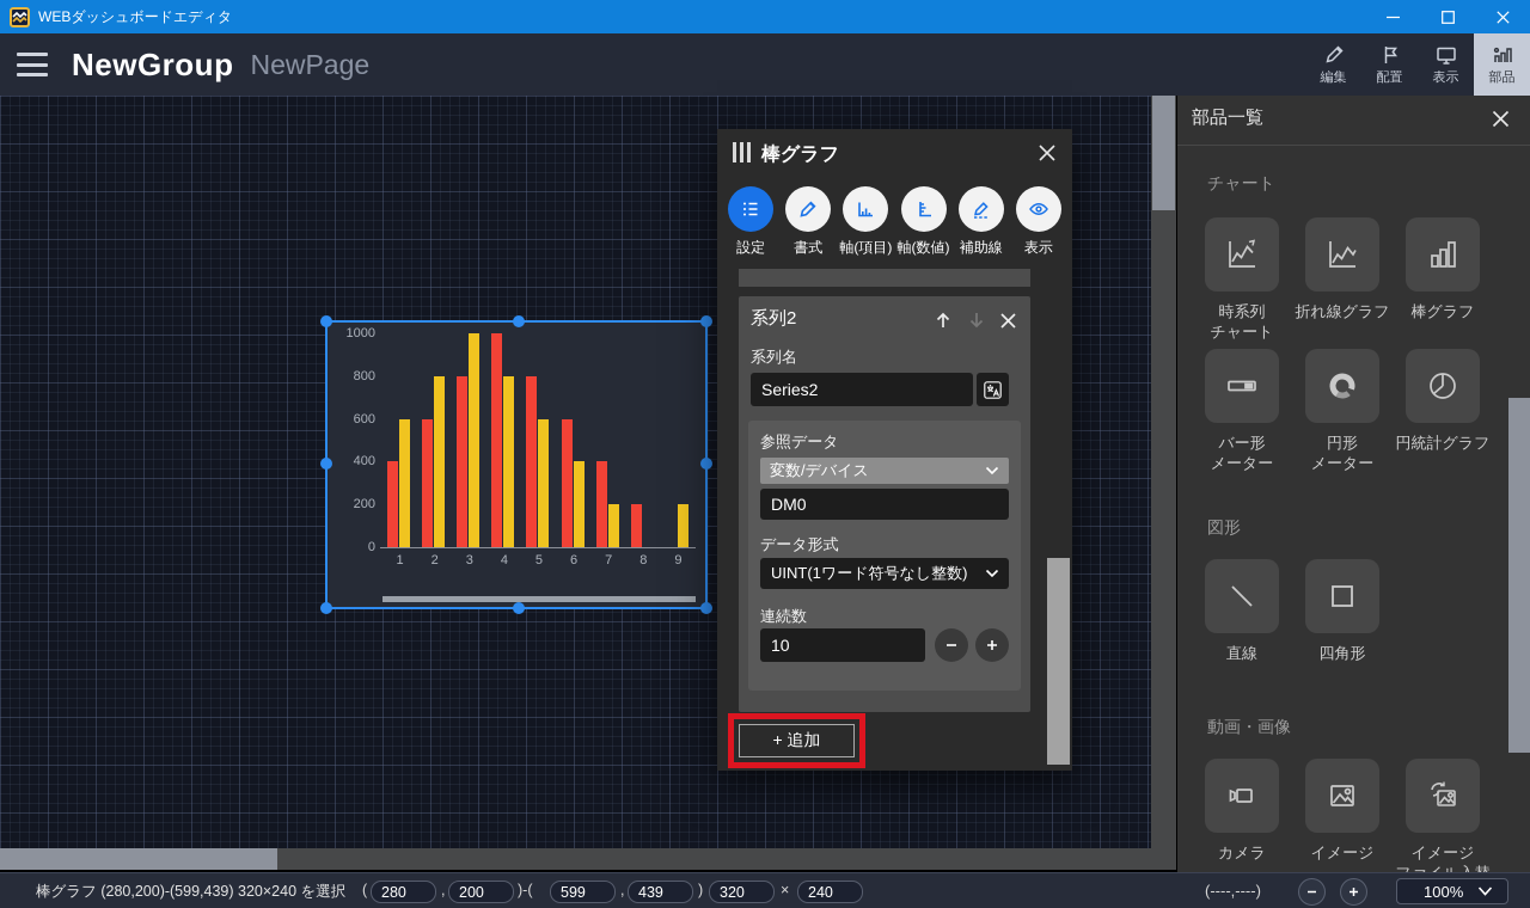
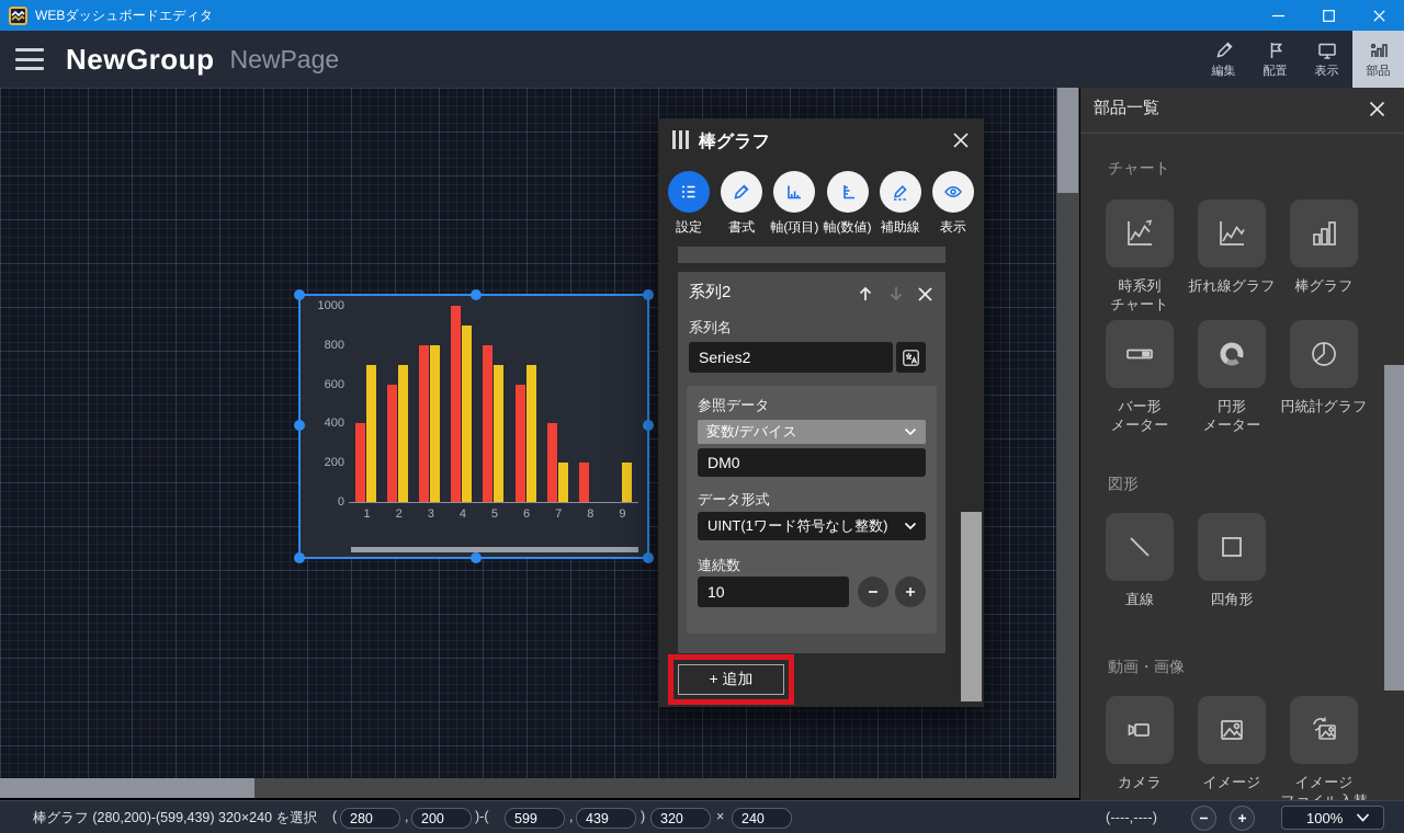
Series2/1: 600 -> 700
Series2/2: 800 -> 700
Series2/3: 1000 -> 800
Series2/4: 800 -> 900
Series2/5: 600 -> 700
Series2/6: 400 -> 700
